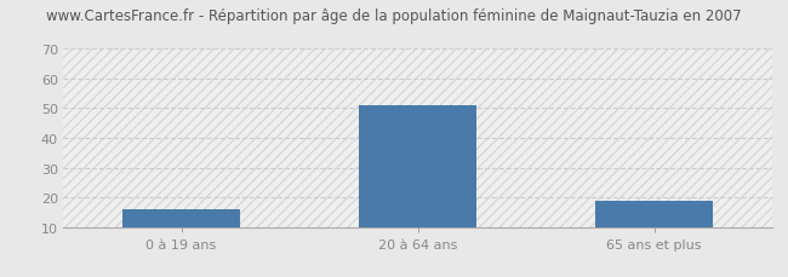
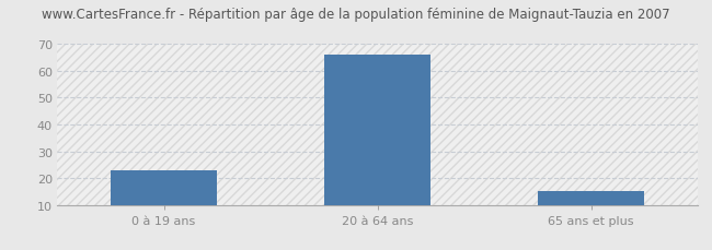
0 à 19 ans: 16 -> 23
20 à 64 ans: 51 -> 66
65 ans et plus: 19 -> 15
